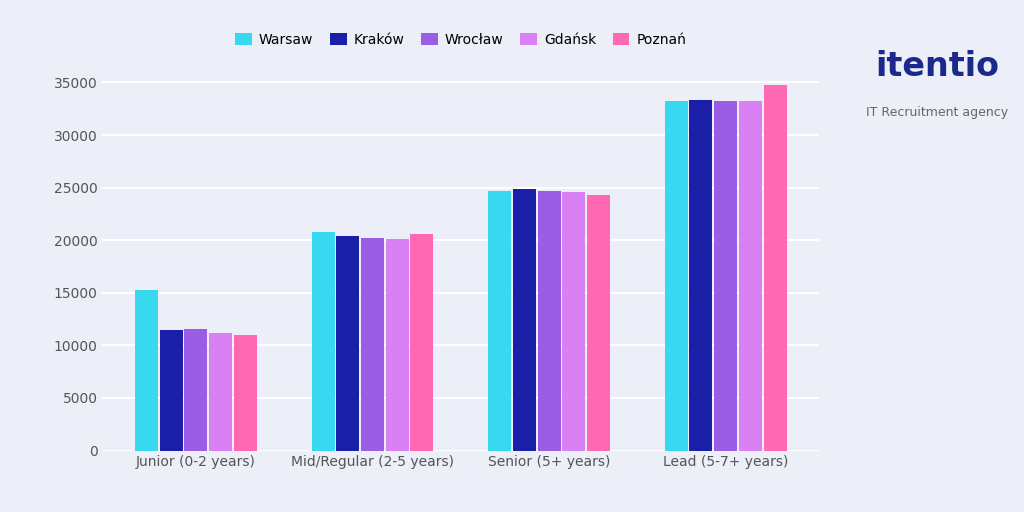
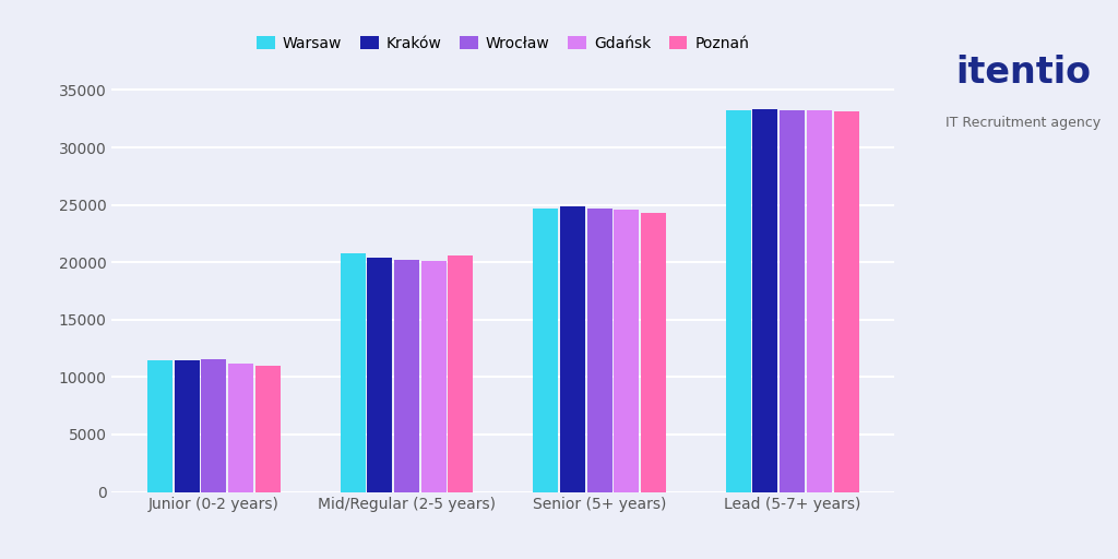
Warsaw/Junior (0-2 years): 15300 -> 11500
Poznań/Lead (5-7+ years): 34800 -> 33100
